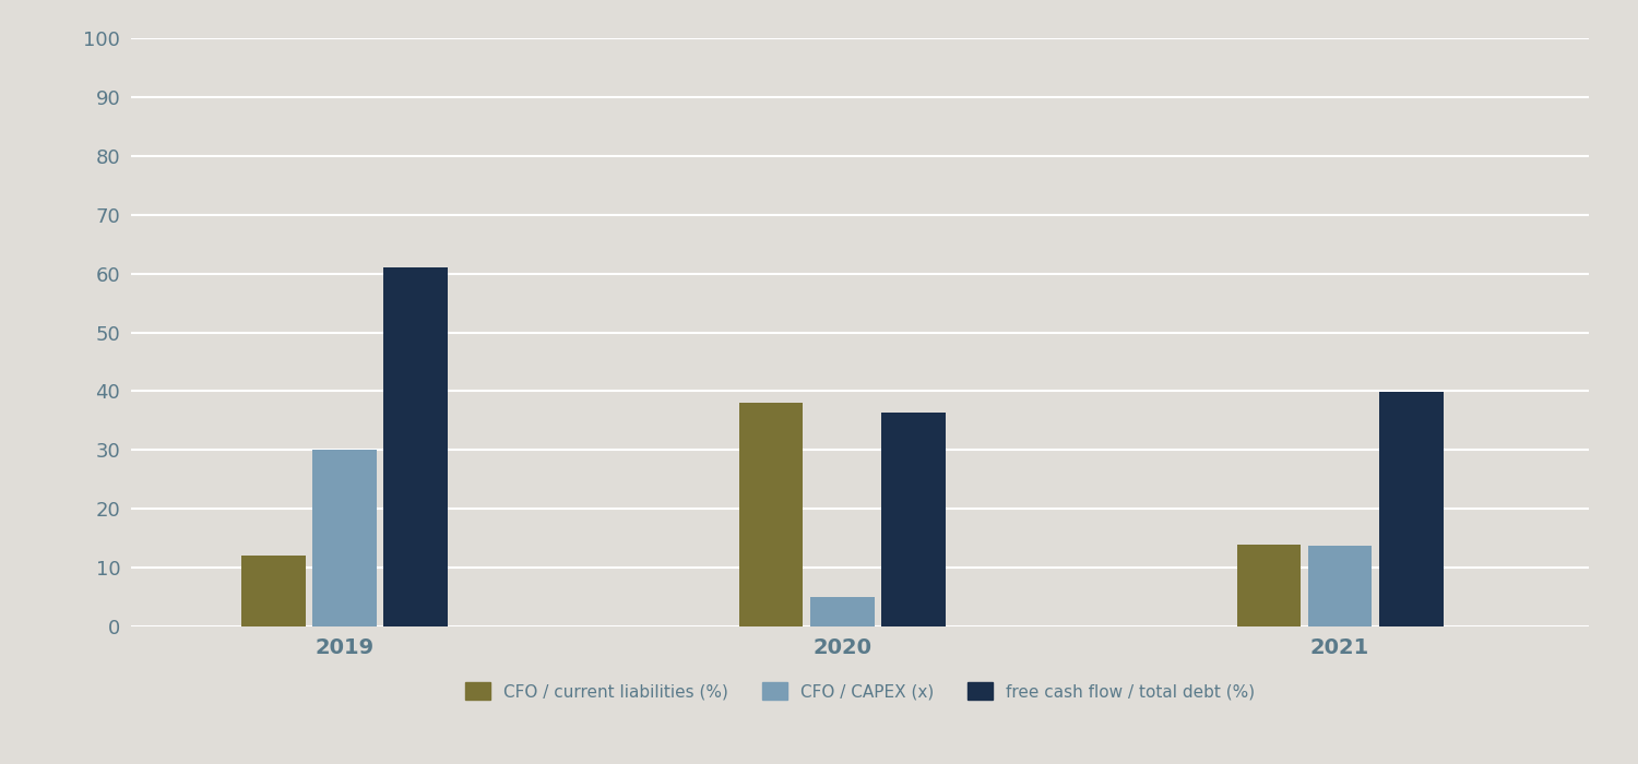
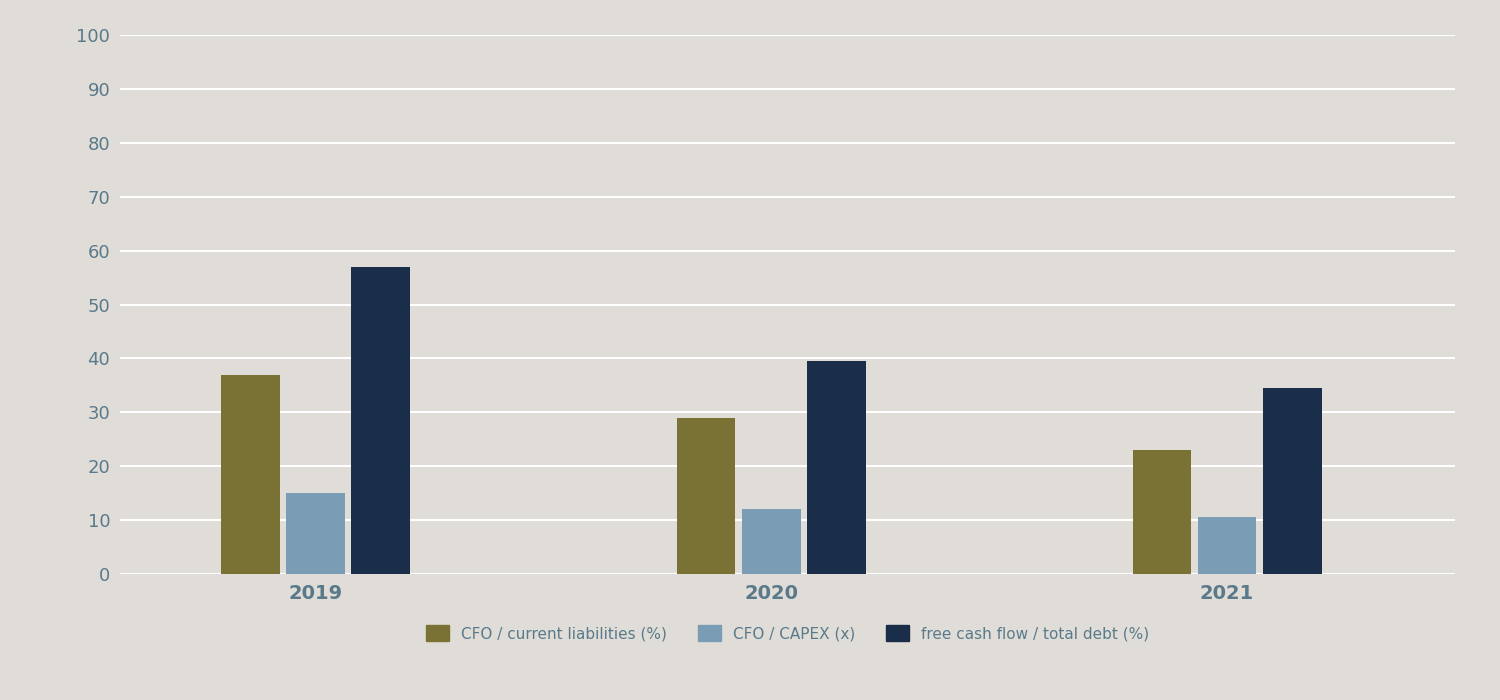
CFO / current liabilities (%)/2019: 12 -> 37
CFO / CAPEX (x)/2019: 30.0 -> 15.0
free cash flow / total debt (%)/2019: 61.0 -> 57.0
CFO / current liabilities (%)/2020: 38 -> 29
CFO / CAPEX (x)/2020: 5.0 -> 12.0
free cash flow / total debt (%)/2020: 36.4 -> 39.5
CFO / current liabilities (%)/2021: 14 -> 23
CFO / CAPEX (x)/2021: 13.8 -> 10.5
free cash flow / total debt (%)/2021: 39.8 -> 34.5
